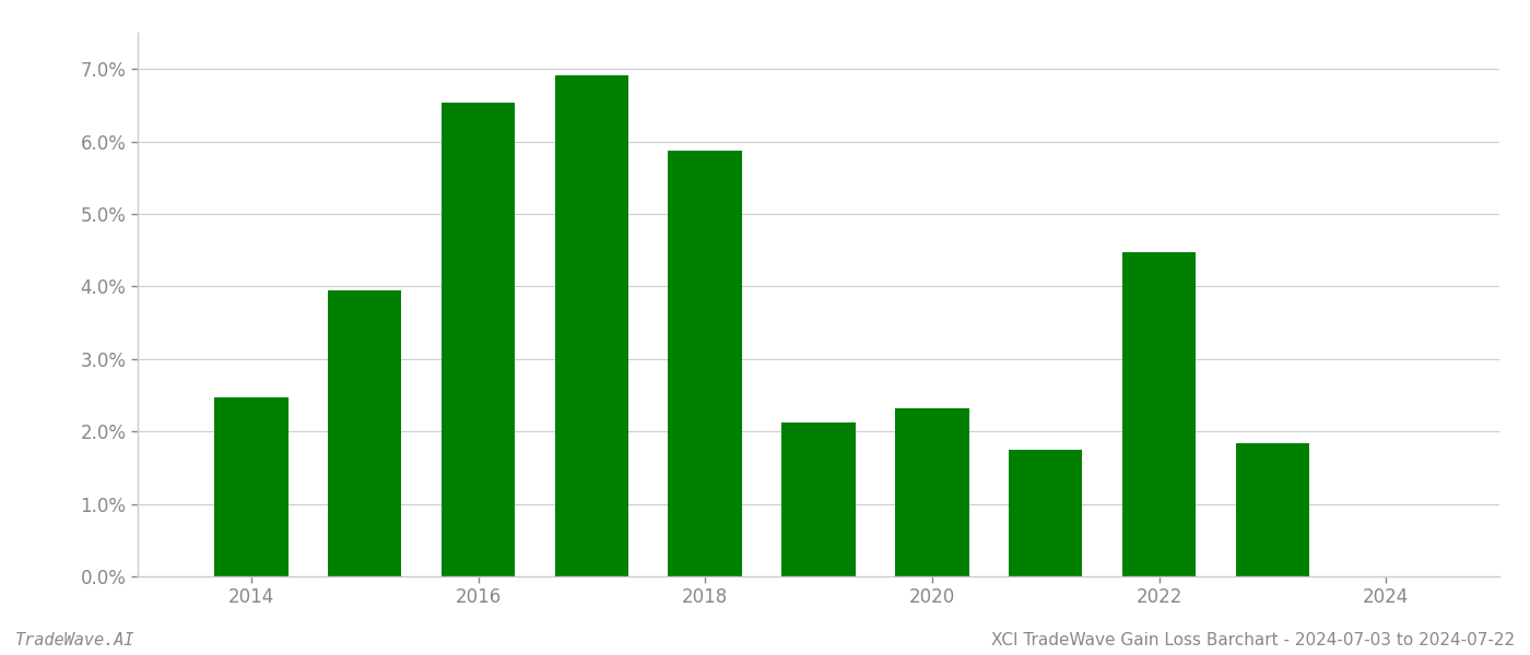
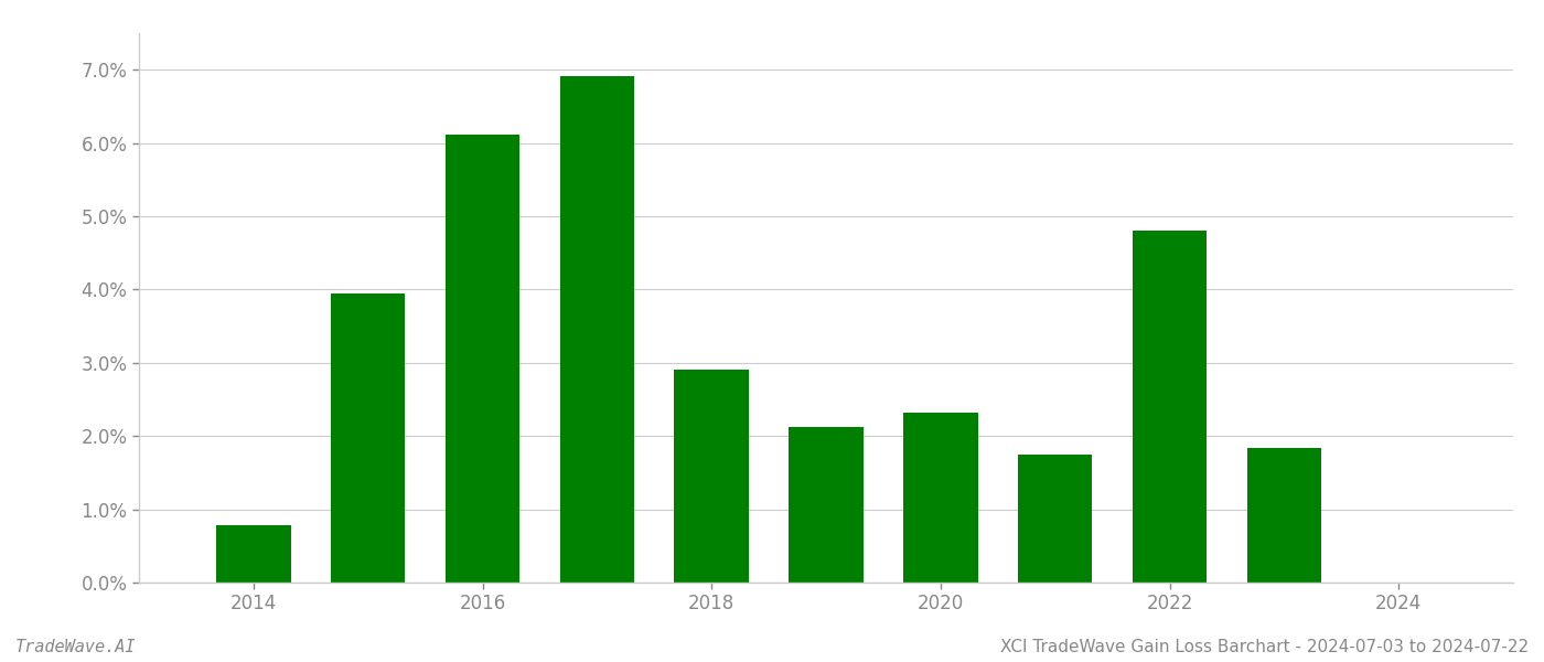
2014: 2.47% -> 0.78%
2016: 6.53% -> 6.12%
2018: 5.88% -> 2.90%
2022: 4.48% -> 4.80%
